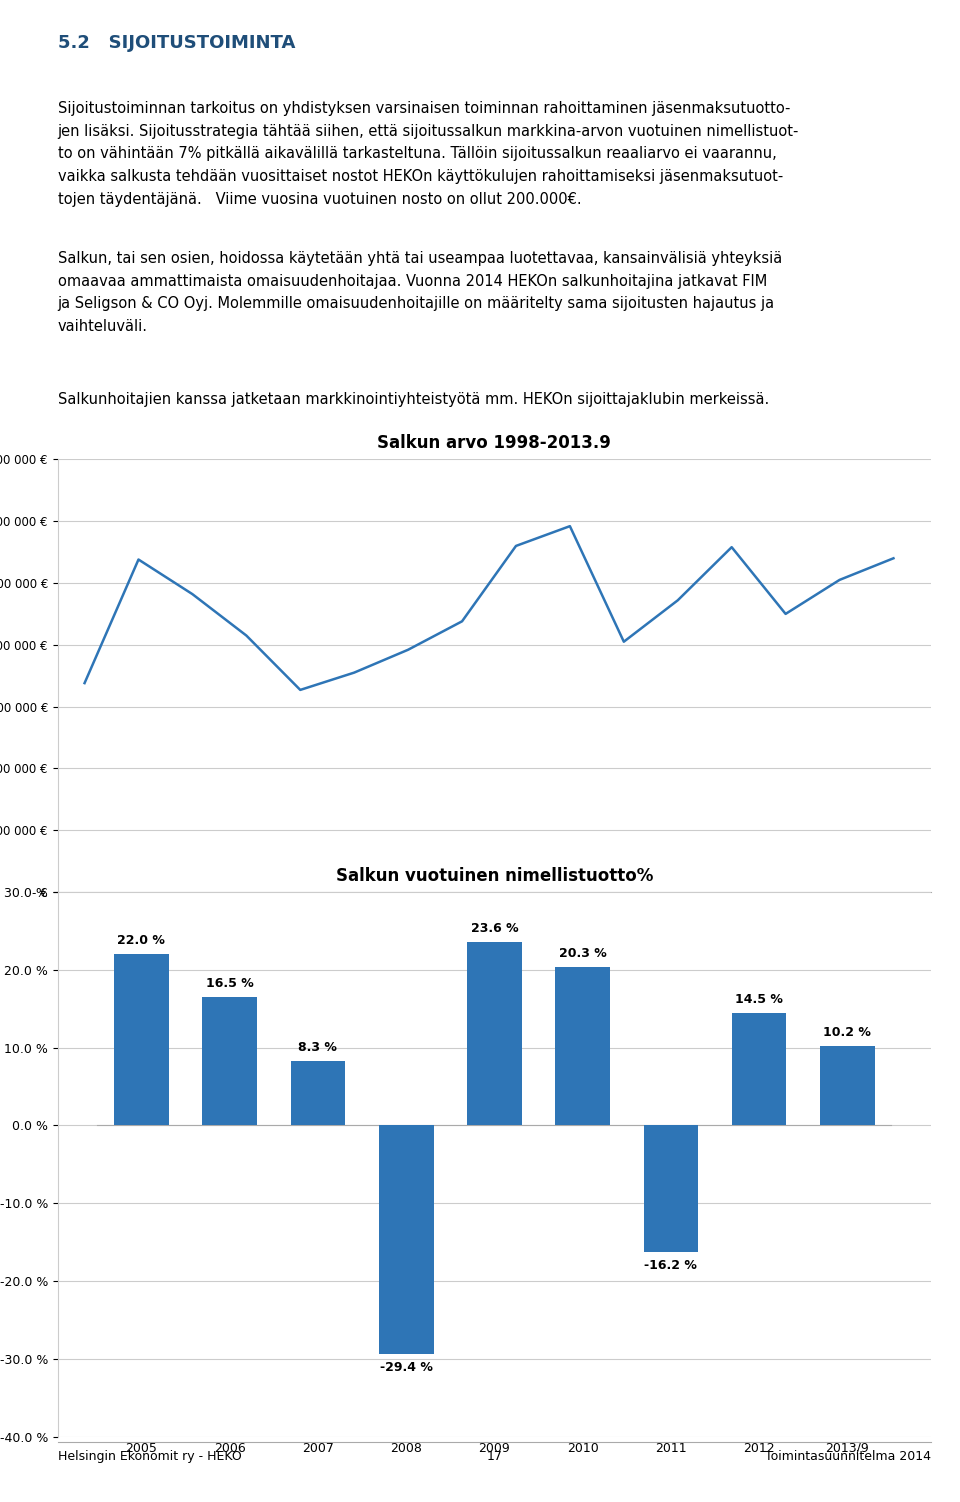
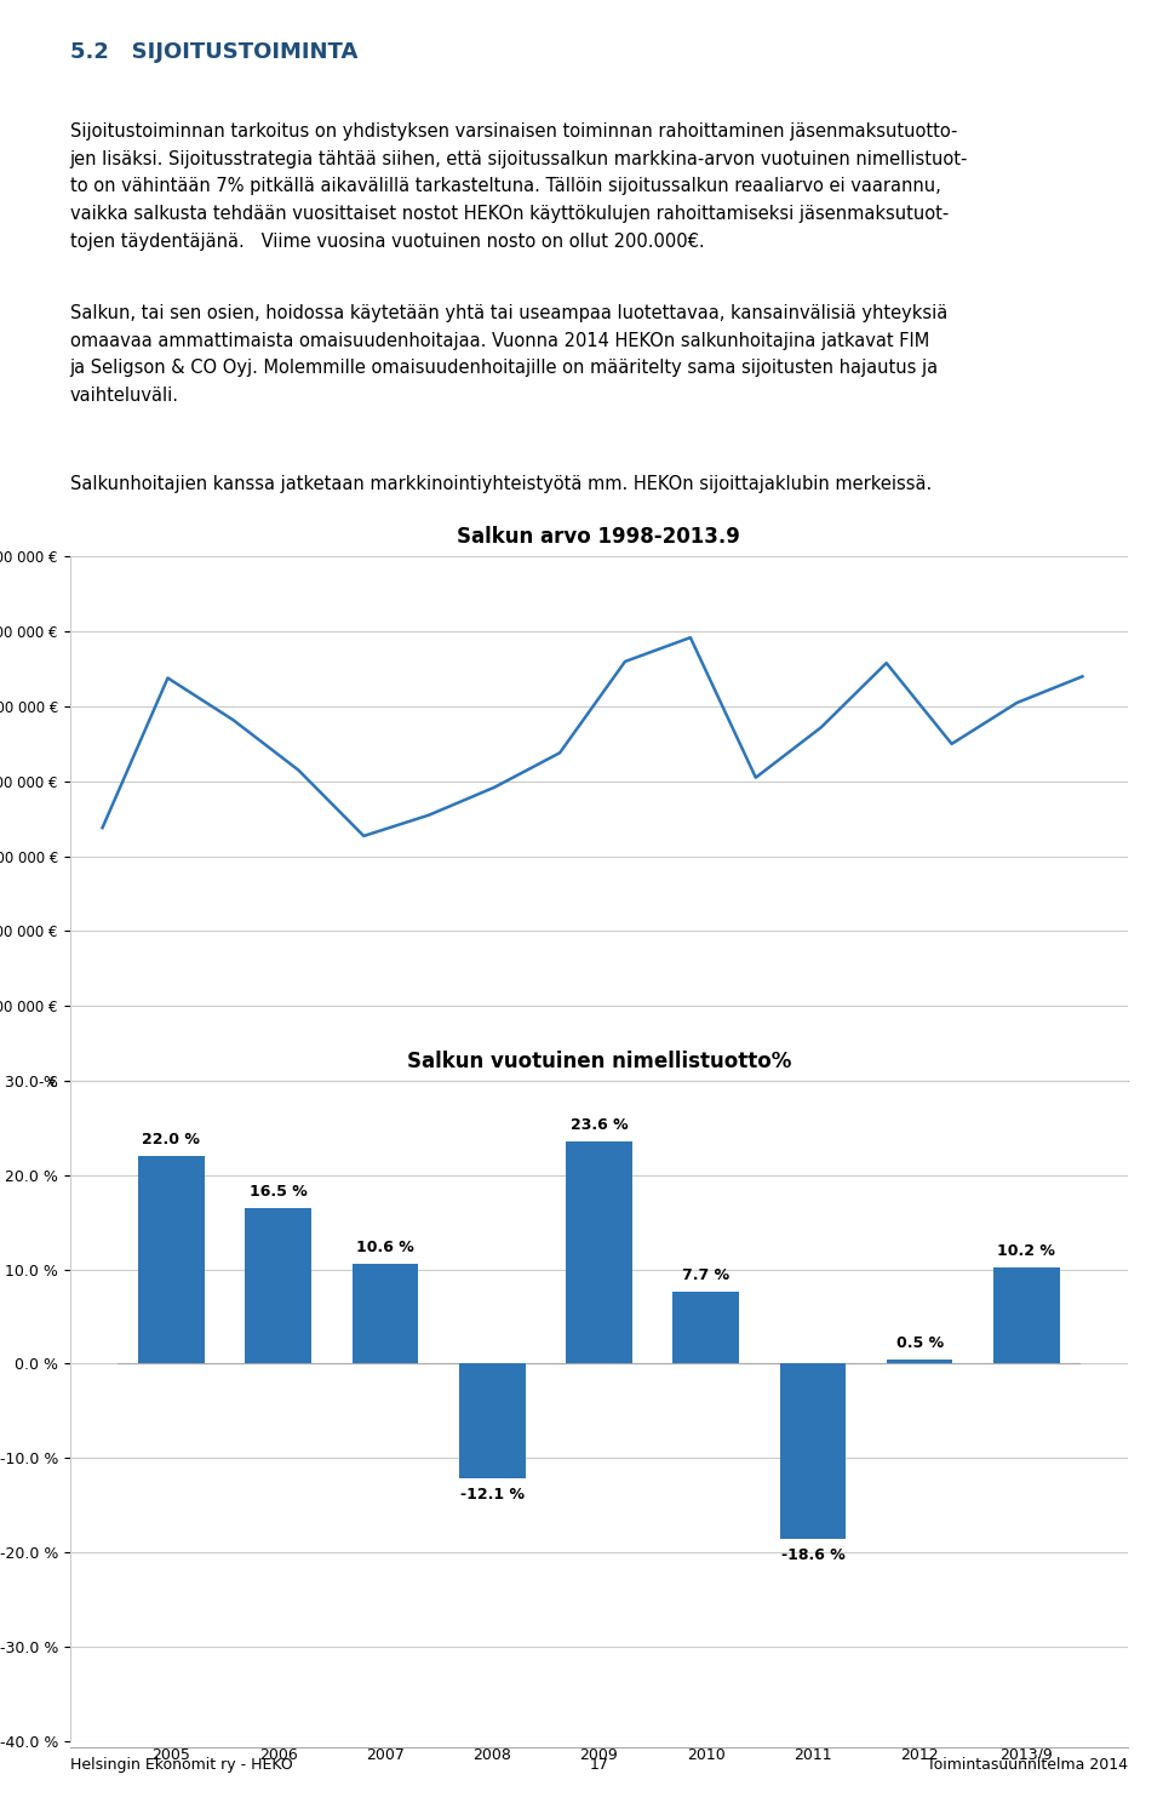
Salkun vuotuinen nimellistuotto%/2007: 8.3 -> 10.6
Salkun vuotuinen nimellistuotto%/2008: -29.4 -> -12.1
Salkun vuotuinen nimellistuotto%/2010: 20.3 -> 7.7
Salkun vuotuinen nimellistuotto%/2011: -16.2 -> -18.6
Salkun vuotuinen nimellistuotto%/2012: 14.5 -> 0.5
